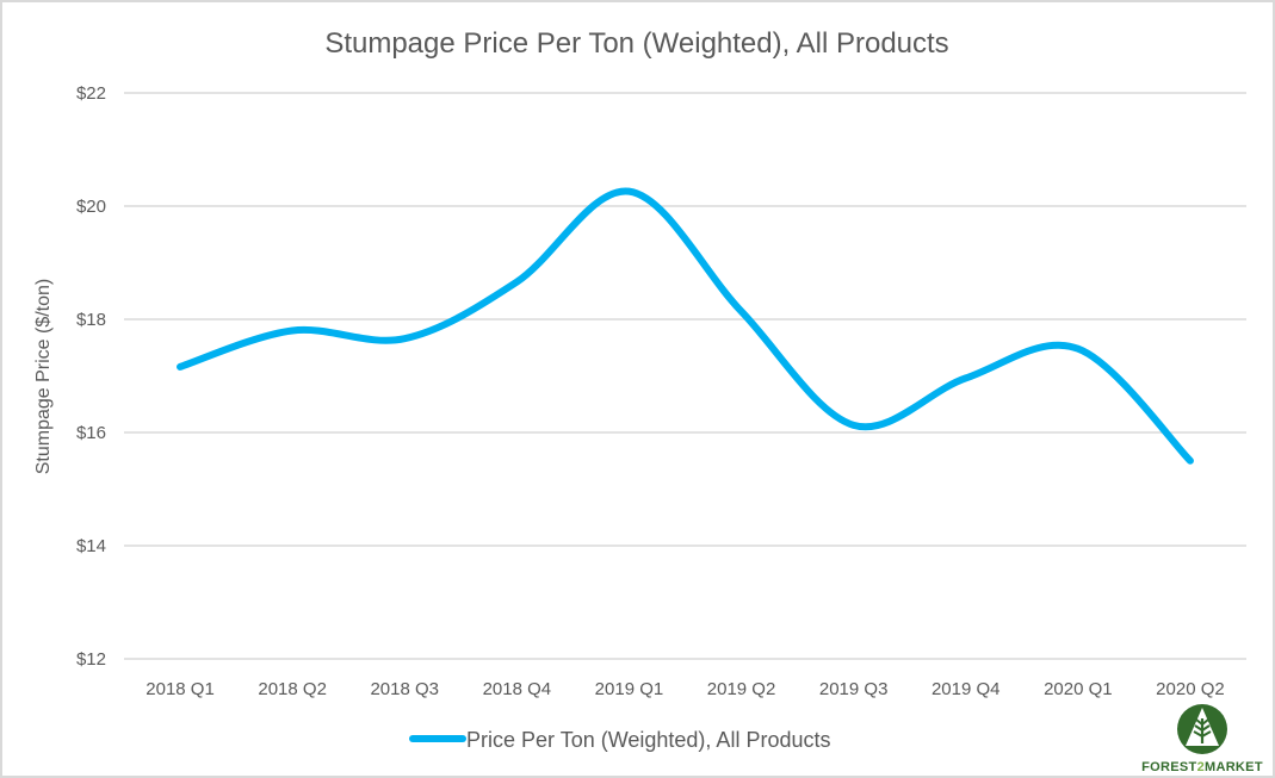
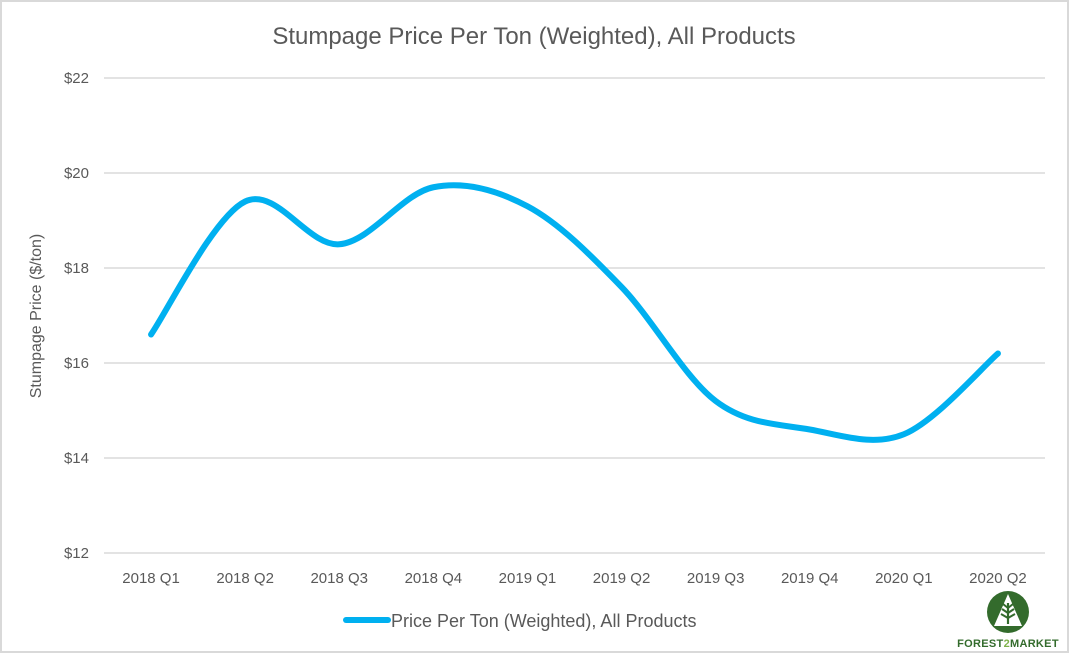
2018 Q1: $17.2 -> $16.6
2018 Q2: $17.8 -> $19.4
2018 Q3: $17.7 -> $18.5
2018 Q4: $18.7 -> $19.7
2019 Q1: $20.3 -> $19.3
2019 Q2: $18.1 -> $17.6
2019 Q3: $16.1 -> $15.2
2019 Q4: $17.0 -> $14.6
2020 Q1: $17.5 -> $14.5
2020 Q2: $15.5 -> $16.2
